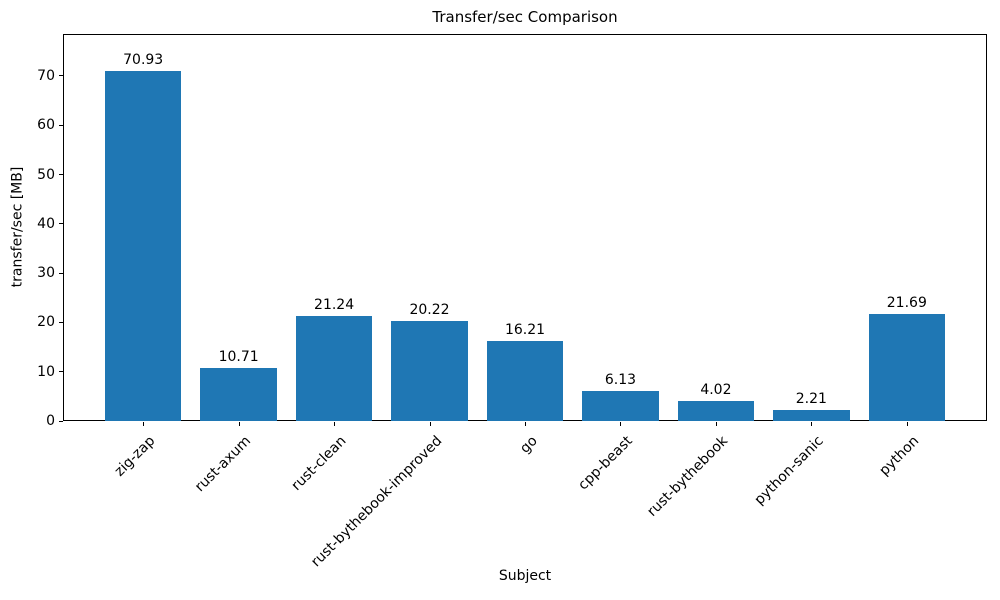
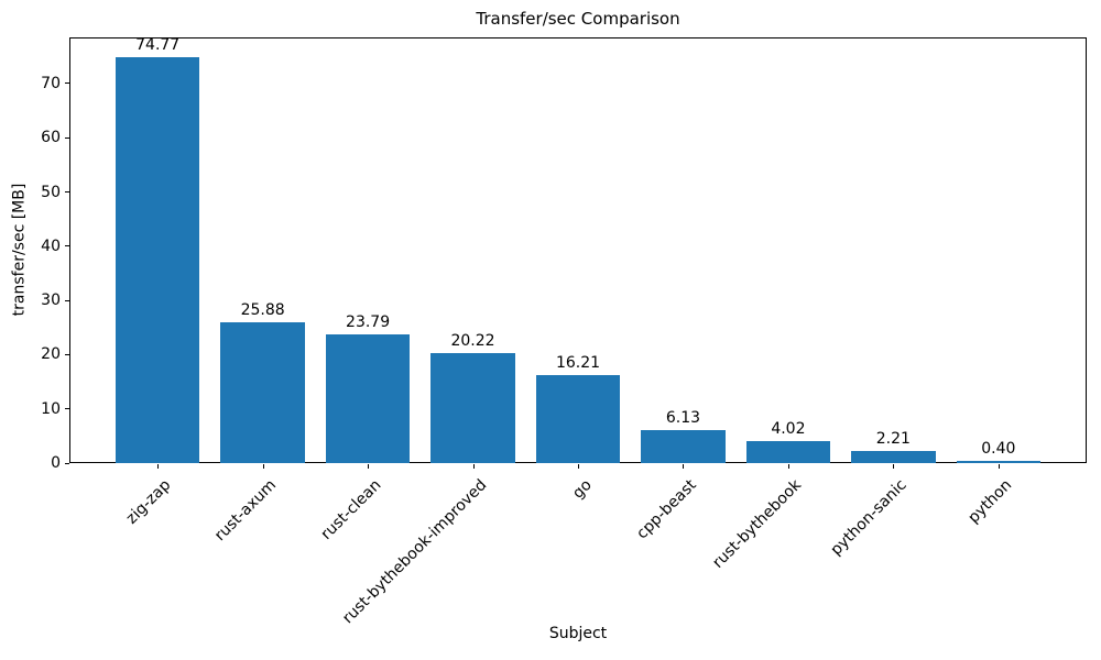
zig-zap: 70.93 -> 74.77
rust-axum: 10.71 -> 25.88
rust-clean: 21.24 -> 23.79
python: 21.69 -> 0.40
